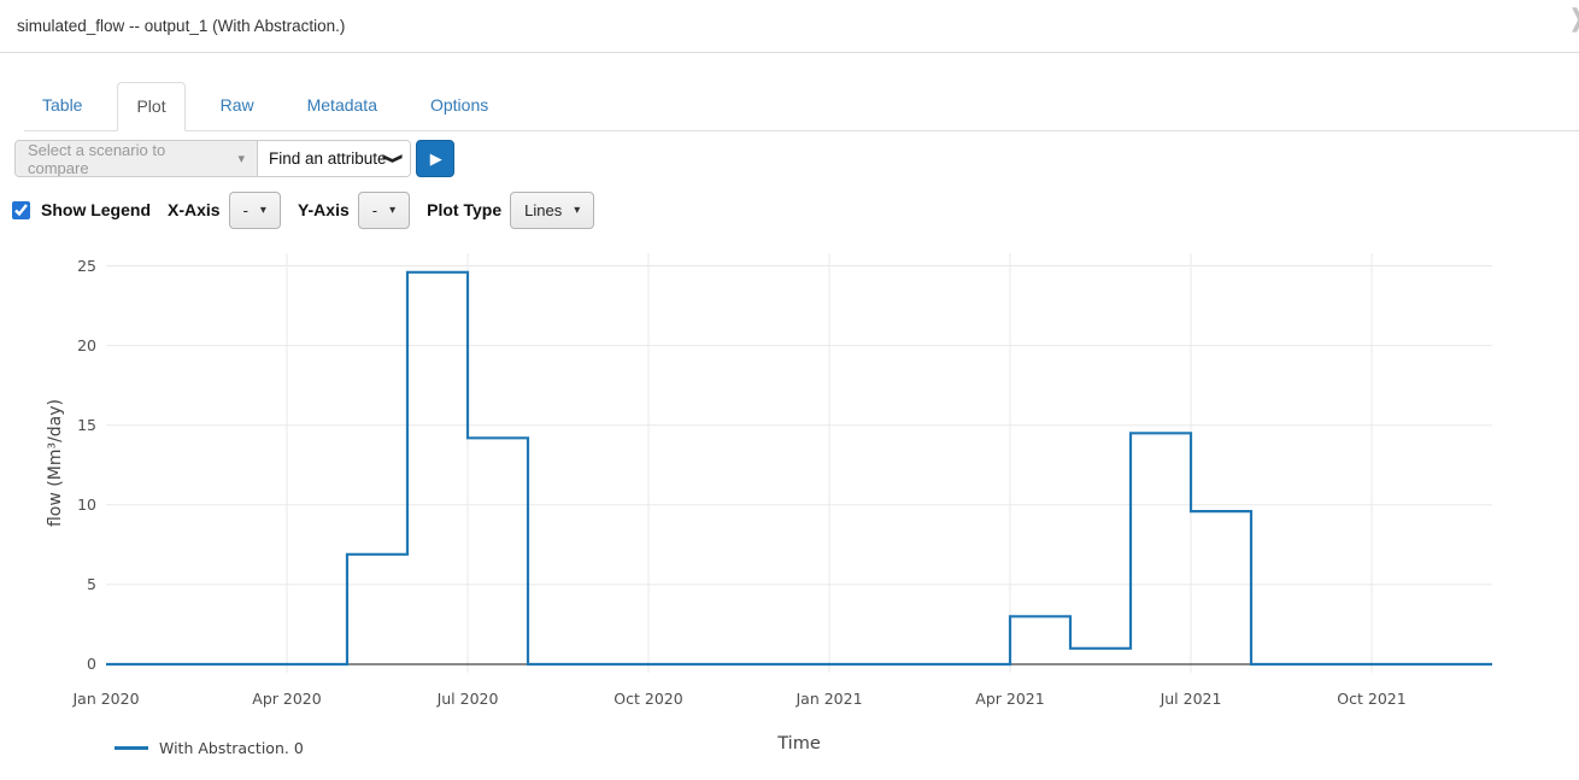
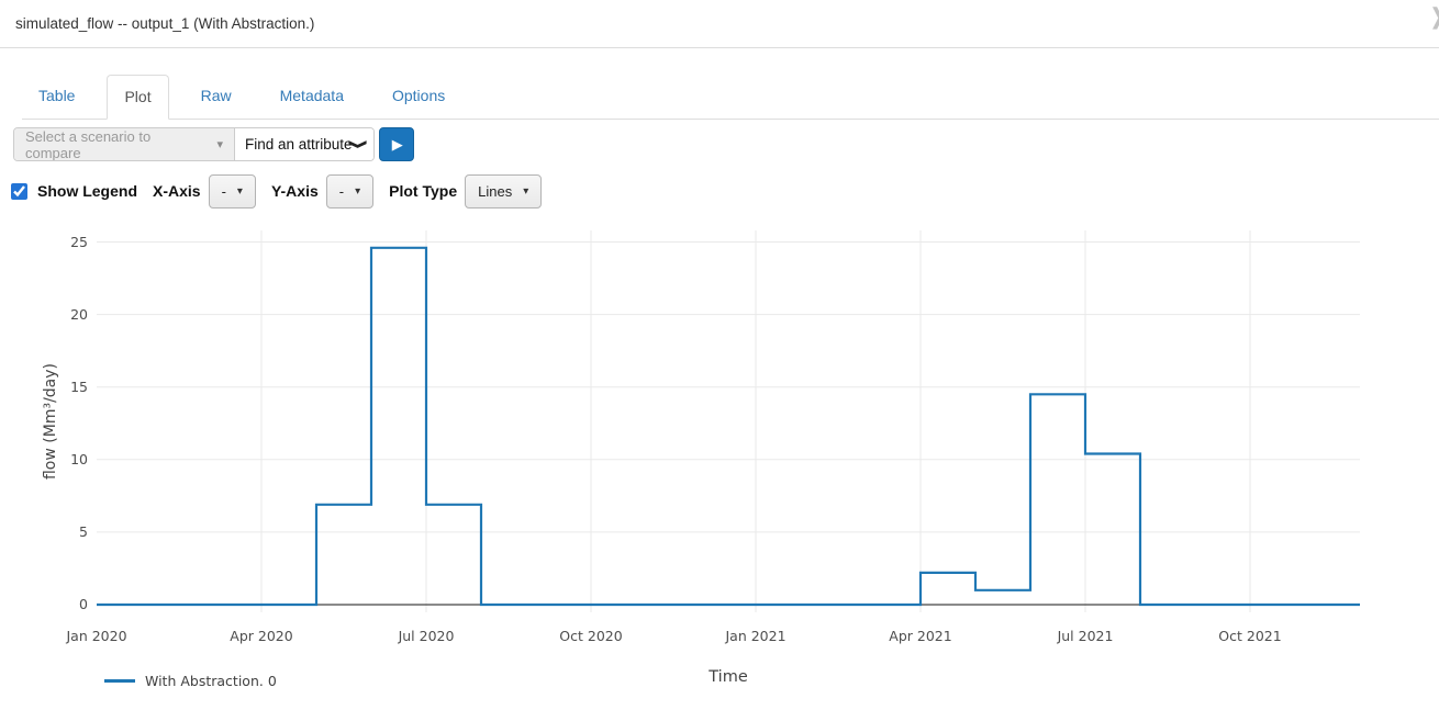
Jul 2020: 14.2 -> 6.9
Apr 2021: 3.0 -> 2.2
Jul 2021: 9.6 -> 10.4
